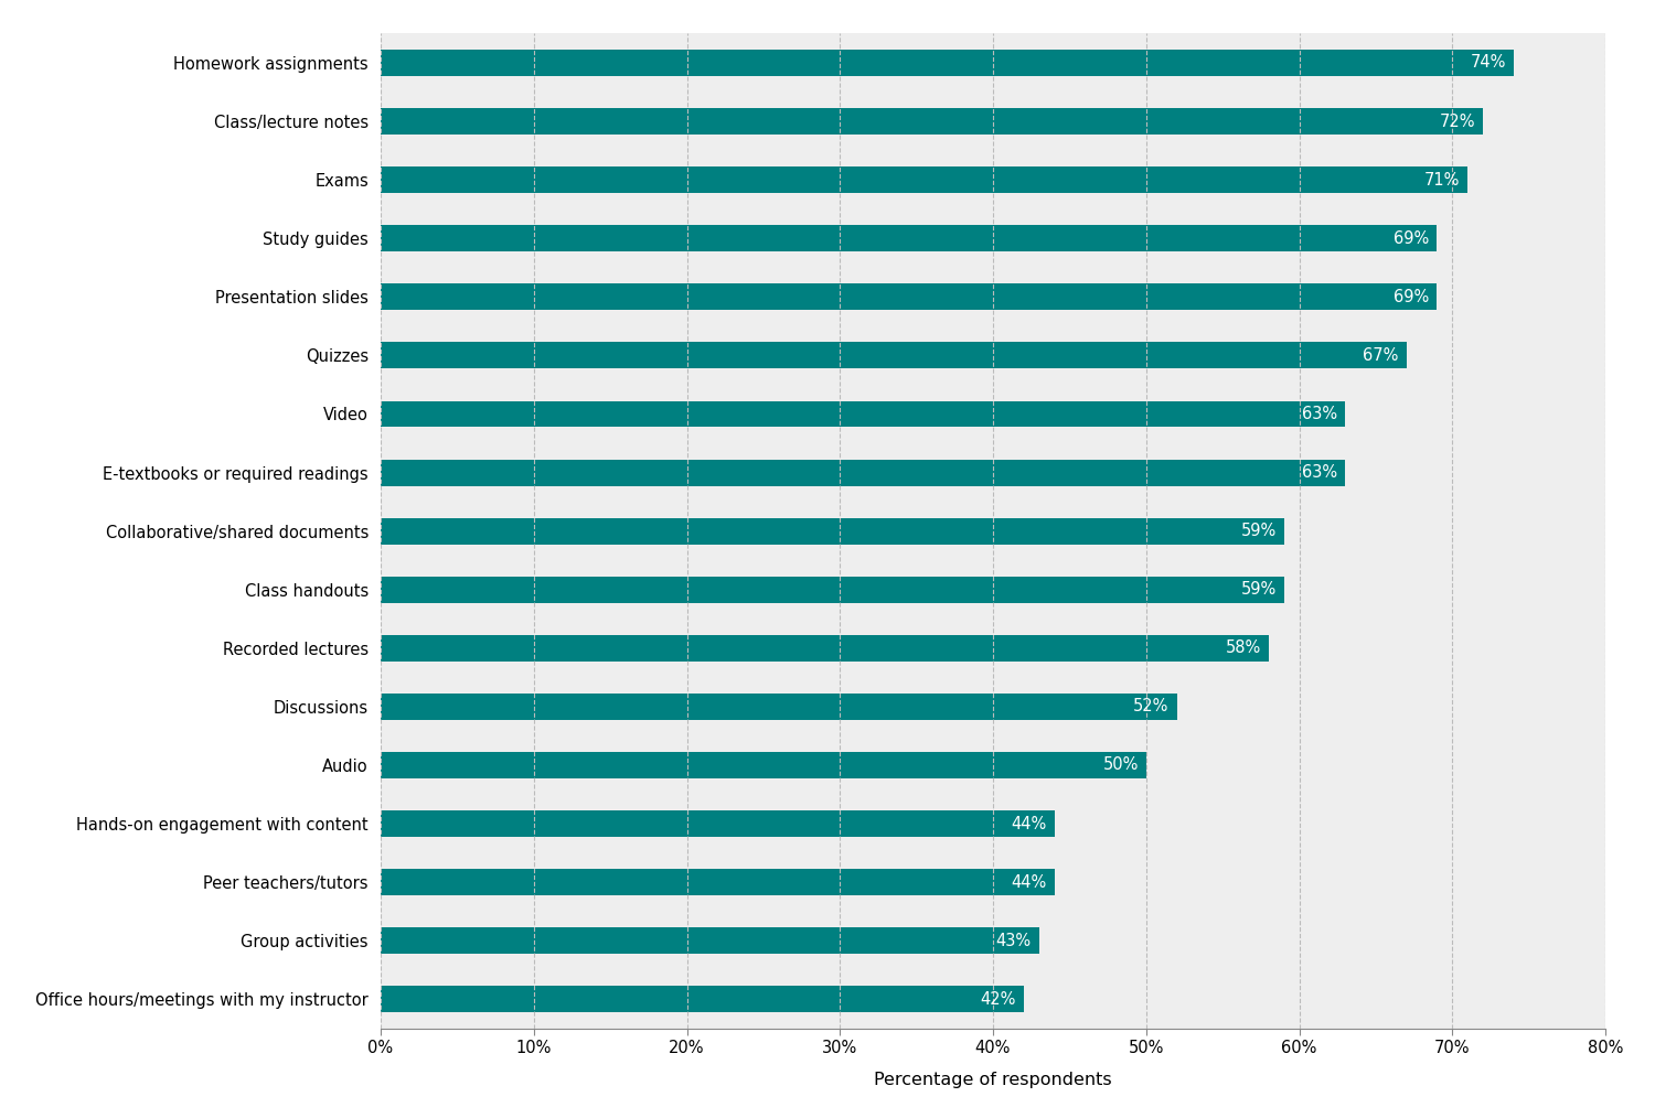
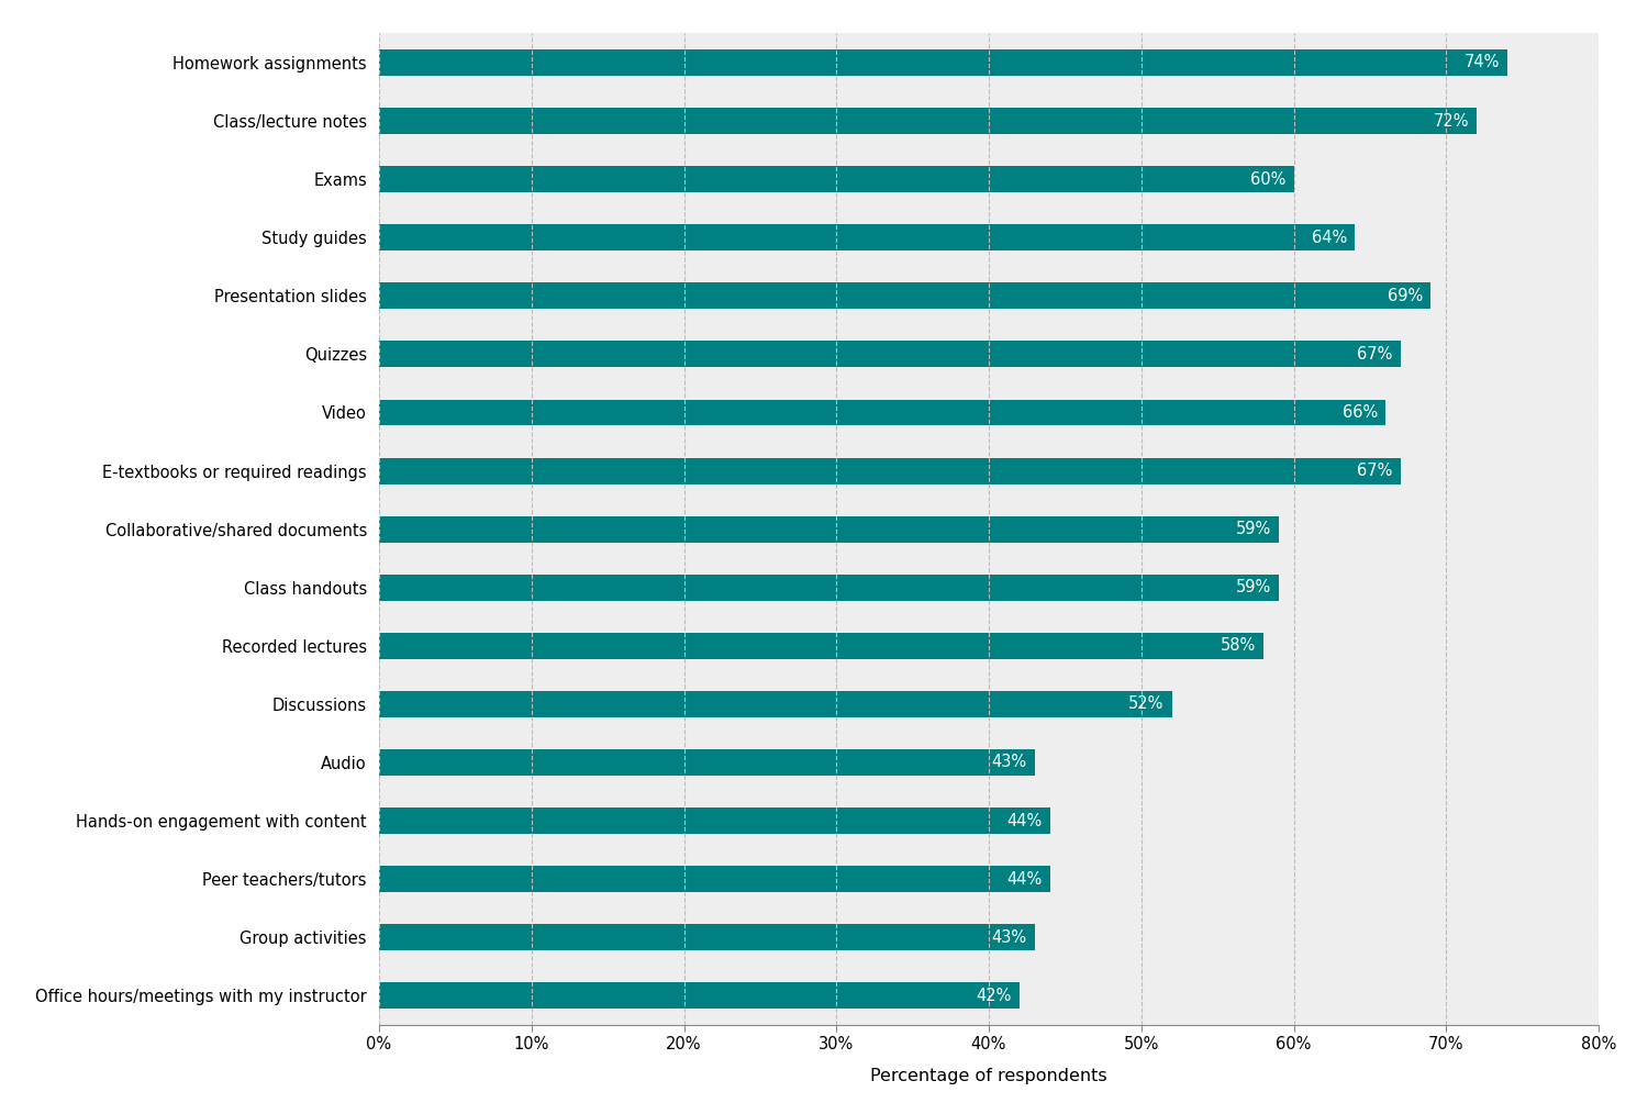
Exams: 71% -> 60%
Study guides: 69% -> 64%
Video: 63% -> 66%
E-textbooks or required readings: 63% -> 67%
Audio: 50% -> 43%
